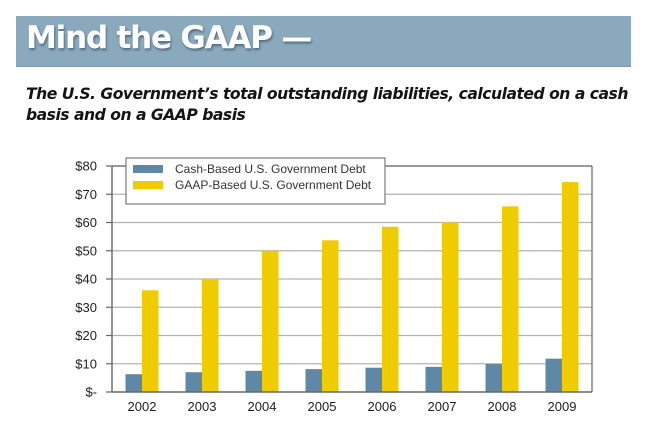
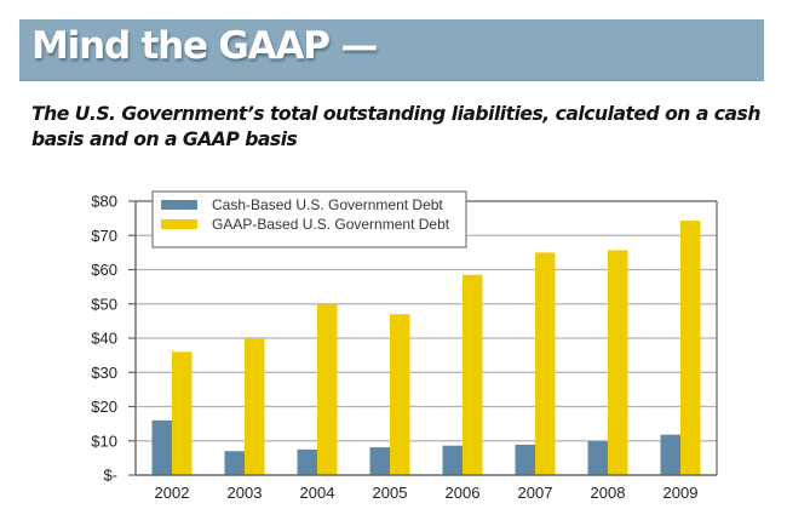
Cash-Based U.S. Government Debt/2002: $6 -> $16
GAAP-Based U.S. Government Debt/2005: $54 -> $47
GAAP-Based U.S. Government Debt/2007: $60 -> $65
